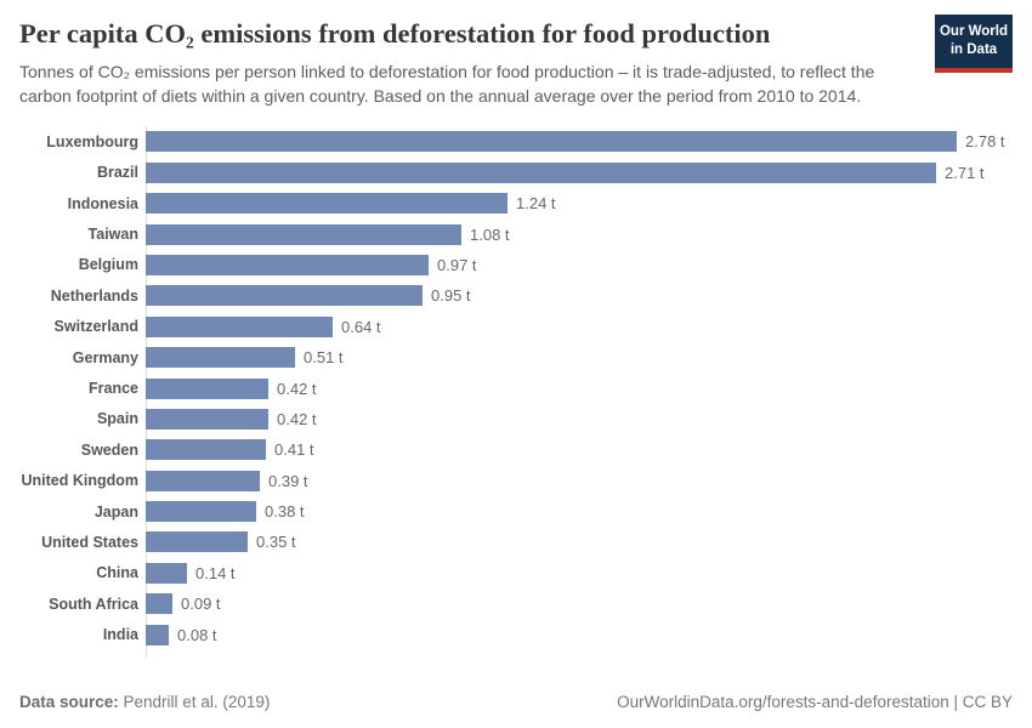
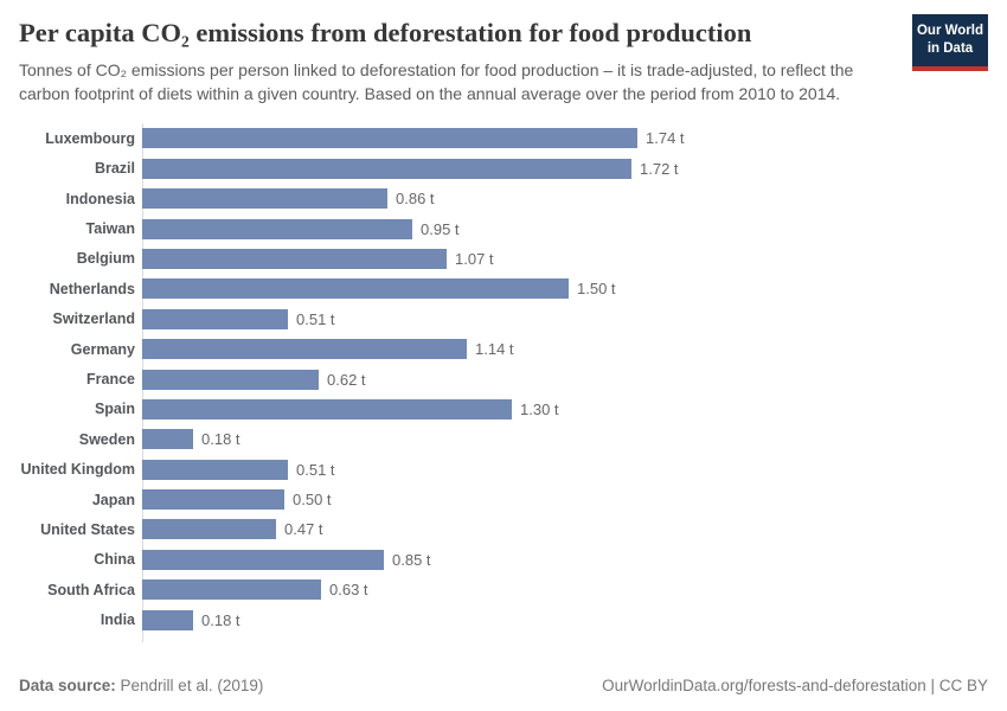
Luxembourg: 2.78 -> 1.74
Brazil: 2.71 -> 1.72
Indonesia: 1.24 -> 0.86
Taiwan: 1.08 -> 0.95
Belgium: 0.97 -> 1.07
Netherlands: 0.95 -> 1.50
Switzerland: 0.64 -> 0.51
Germany: 0.51 -> 1.14
France: 0.42 -> 0.62
Spain: 0.42 -> 1.30
Sweden: 0.41 -> 0.18
United Kingdom: 0.39 -> 0.51
Japan: 0.38 -> 0.50
United States: 0.35 -> 0.47
China: 0.14 -> 0.85
South Africa: 0.09 -> 0.63
India: 0.08 -> 0.18
